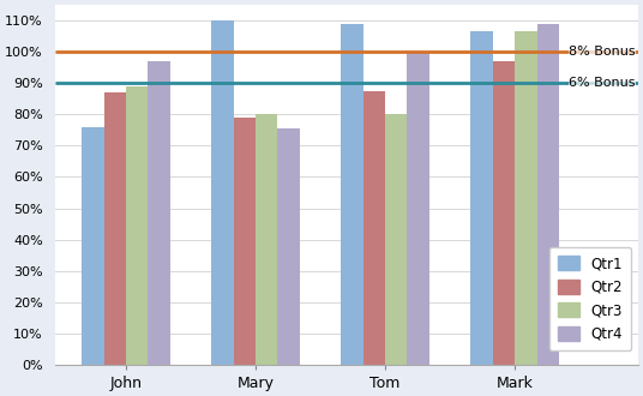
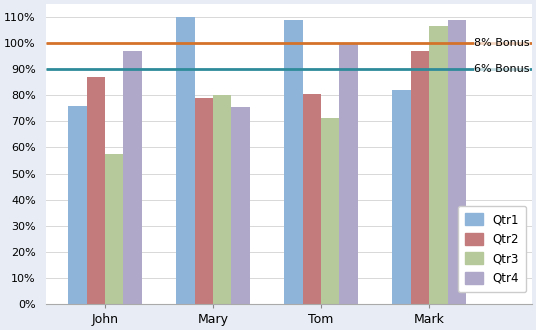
Qtr3/John: 89.0% -> 57.5%
Qtr2/Tom: 87.5% -> 80.5%
Qtr3/Tom: 80.0% -> 71.5%
Qtr1/Mark: 106.5% -> 82.0%
